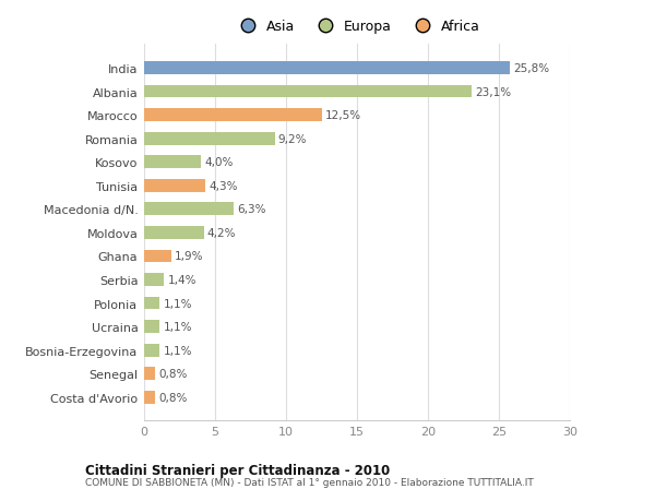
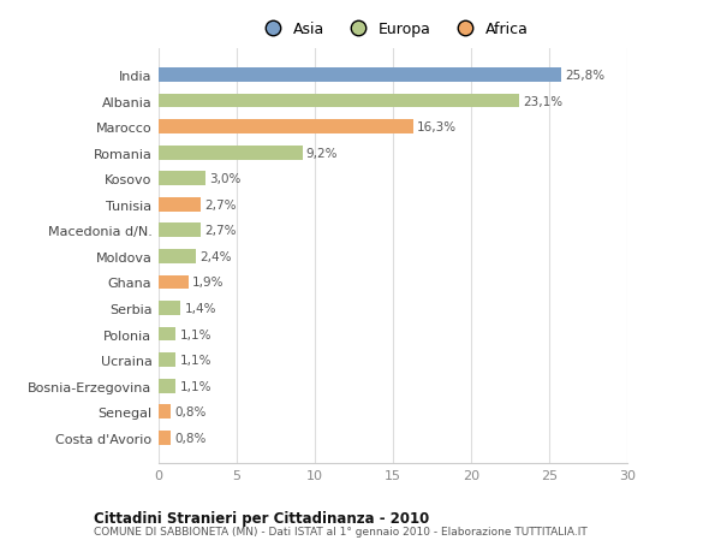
Marocco: 12,5% -> 16,3%
Kosovo: 4,0% -> 3,0%
Tunisia: 4,3% -> 2,7%
Macedonia d/N.: 6,3% -> 2,7%
Moldova: 4,2% -> 2,4%
